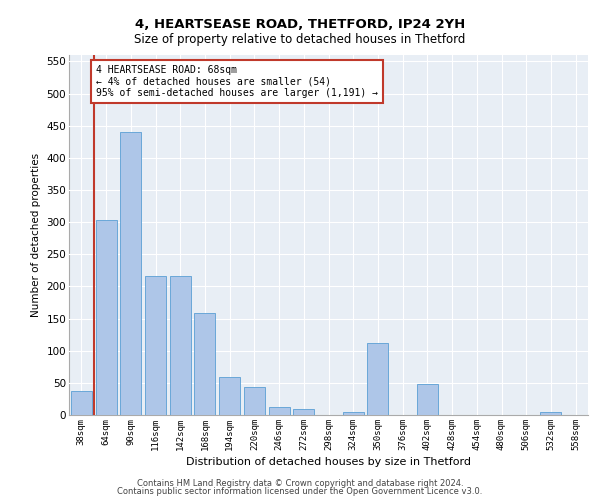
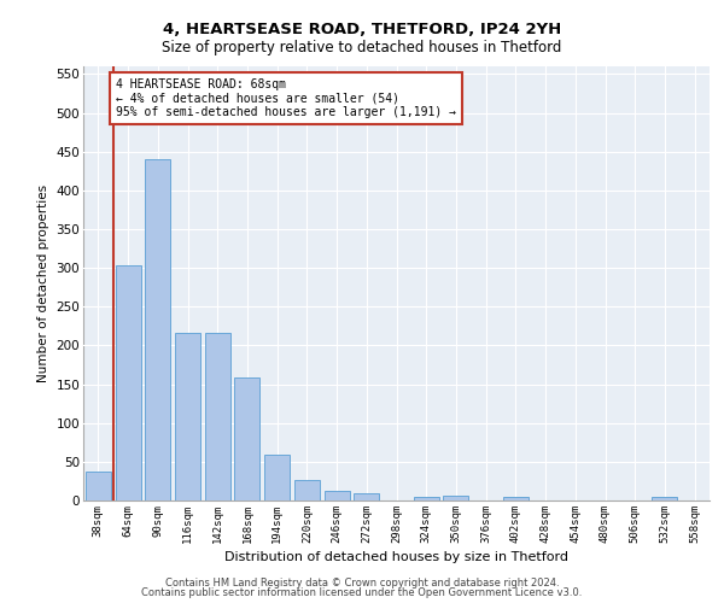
220sqm: 44 -> 27
350sqm: 112 -> 6
402sqm: 48 -> 5
